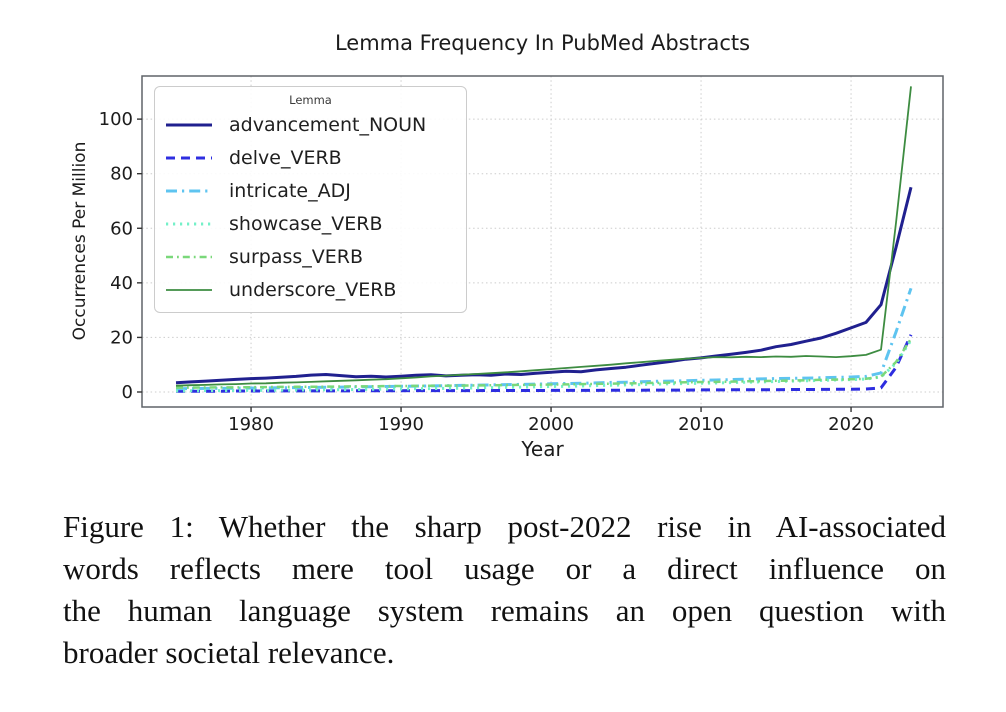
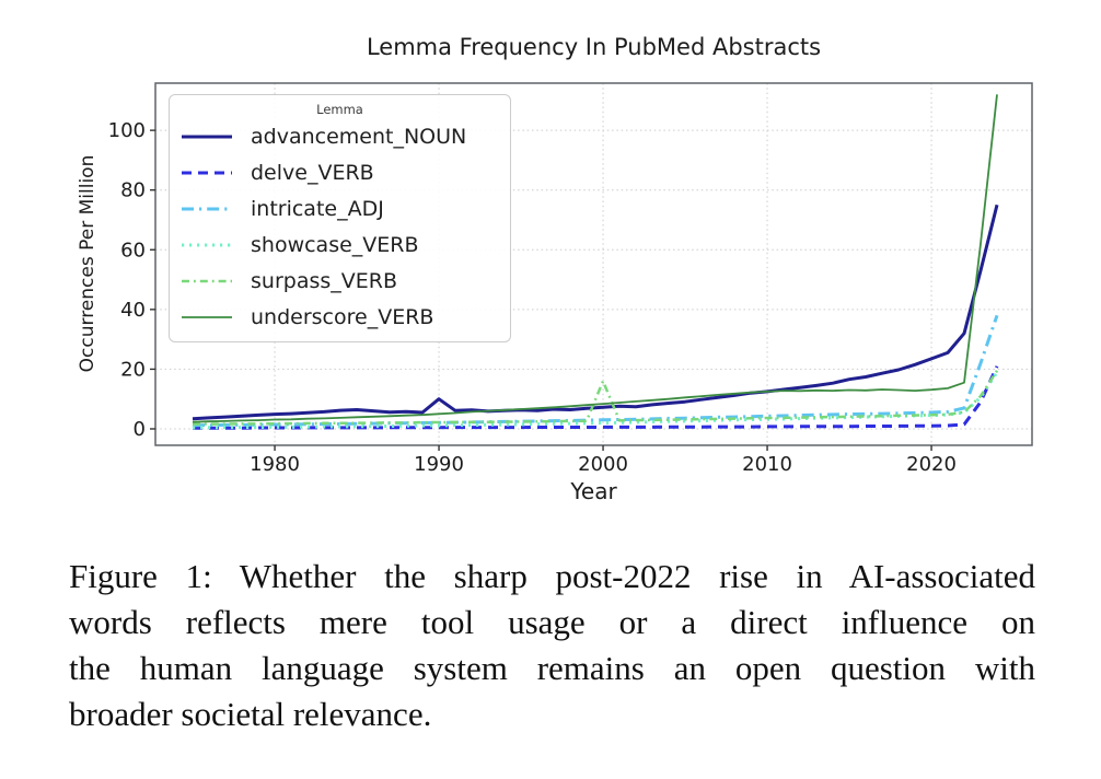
advancement_NOUN/1990: 6 -> 10
surpass_VERB/2000: 3 -> 16
